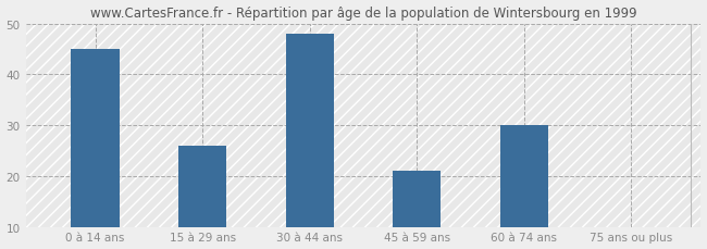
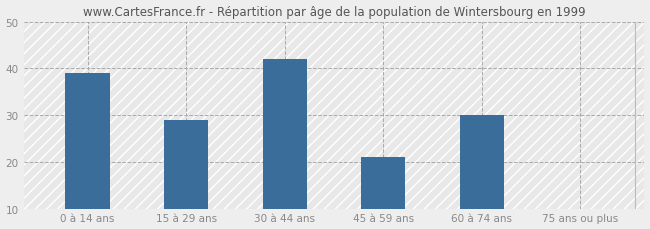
0 à 14 ans: 45 -> 39
15 à 29 ans: 26 -> 29
30 à 44 ans: 48 -> 42
